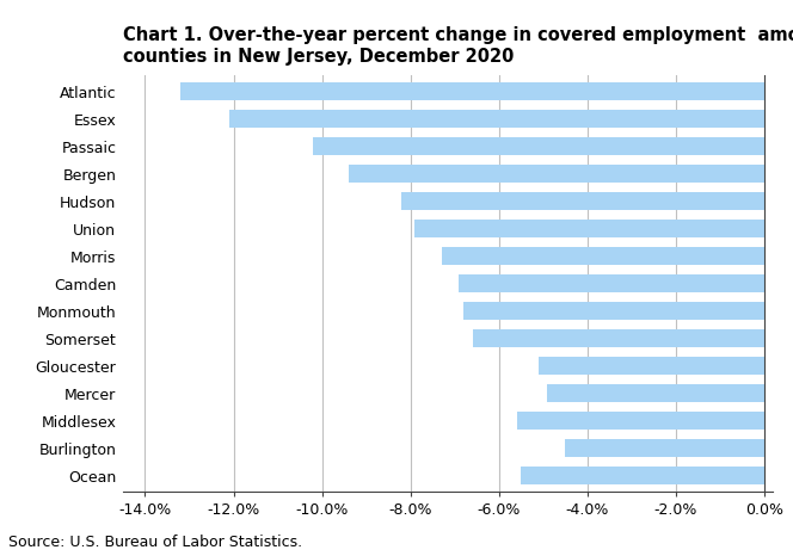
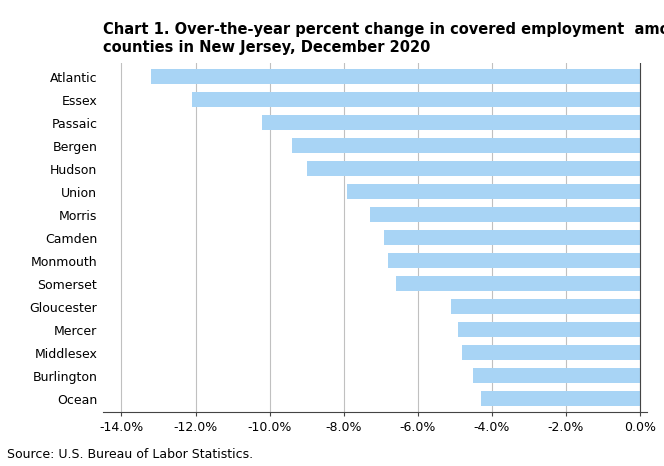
Hudson: -8.2% -> -9.0%
Middlesex: -5.6% -> -4.8%
Ocean: -5.5% -> -4.3%
